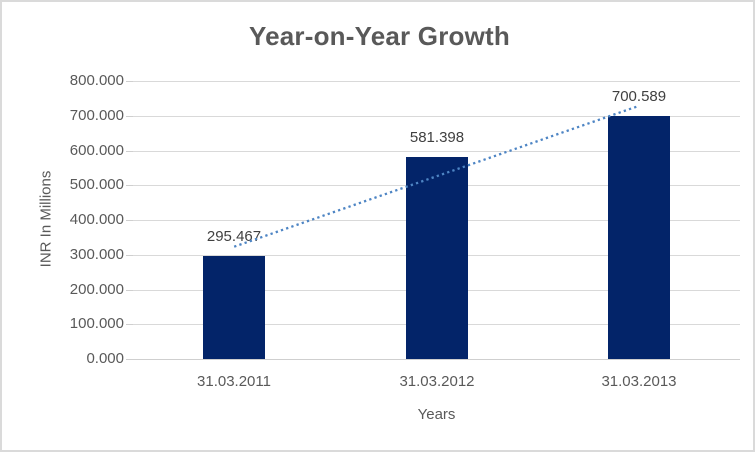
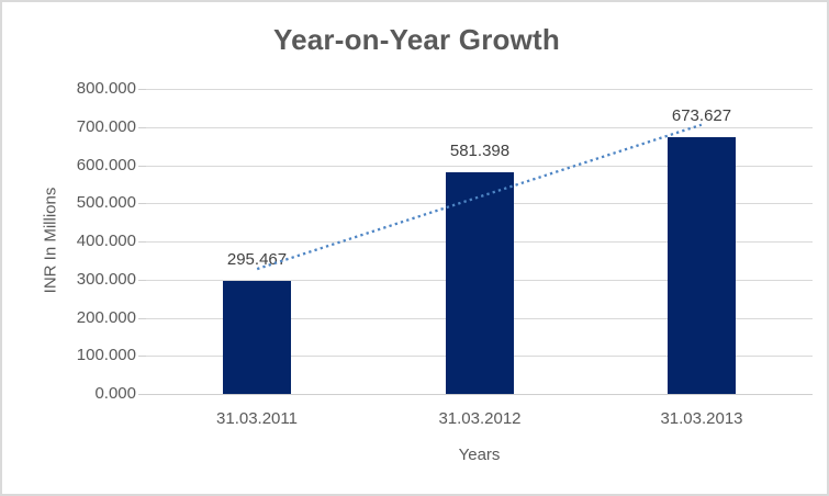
31.03.2013: 700.589 -> 673.627
